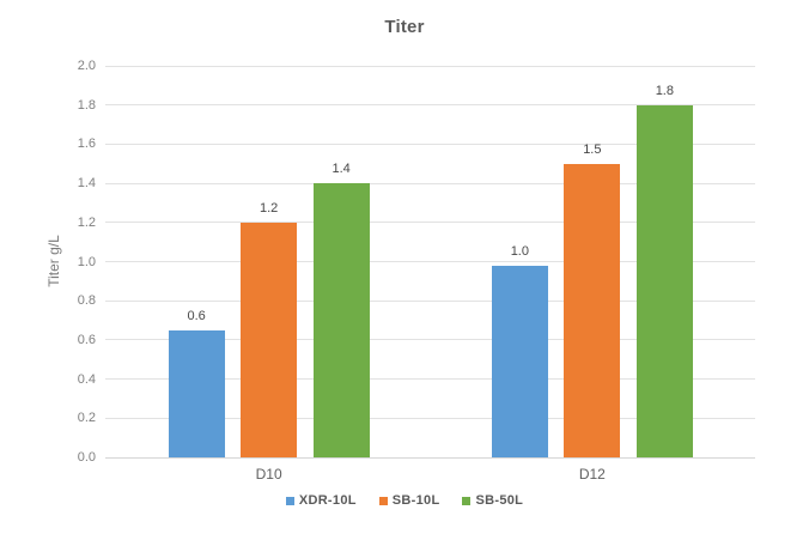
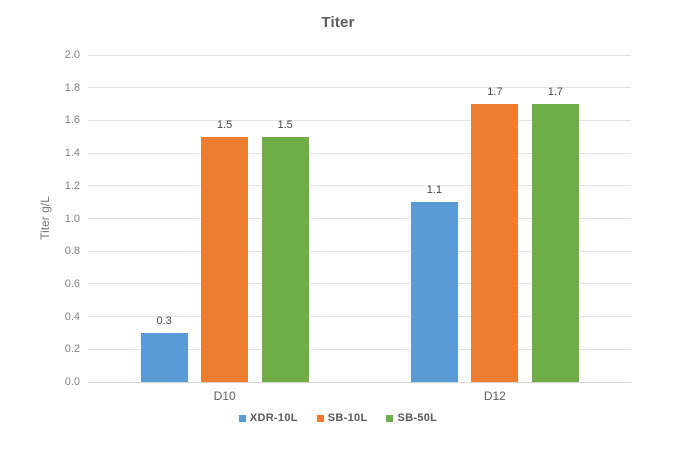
XDR-10L/D10: 0.6 -> 0.3
SB-10L/D10: 1.2 -> 1.5
SB-50L/D10: 1.4 -> 1.5
XDR-10L/D12: 1.0 -> 1.1
SB-10L/D12: 1.5 -> 1.7
SB-50L/D12: 1.8 -> 1.7
